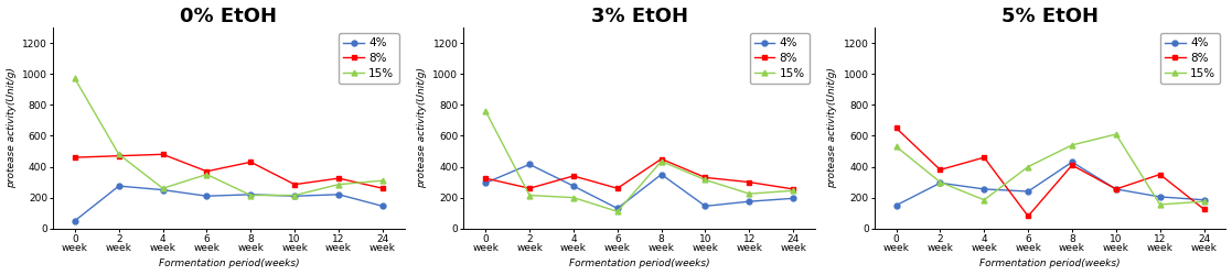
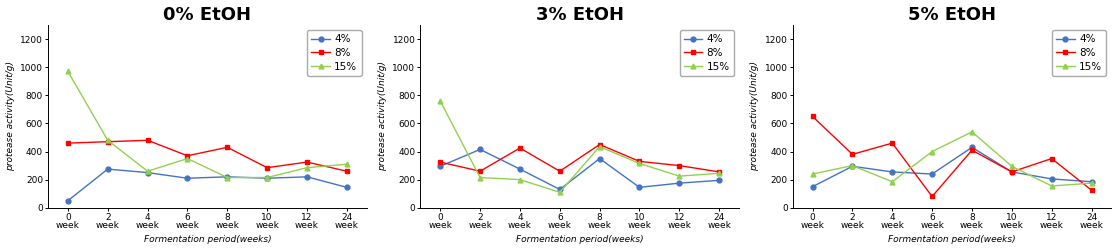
3% EtOH/8%/4 week: 340 -> 420
5% EtOH/15%/0 week: 530 -> 240
5% EtOH/15%/10 week: 610 -> 300
